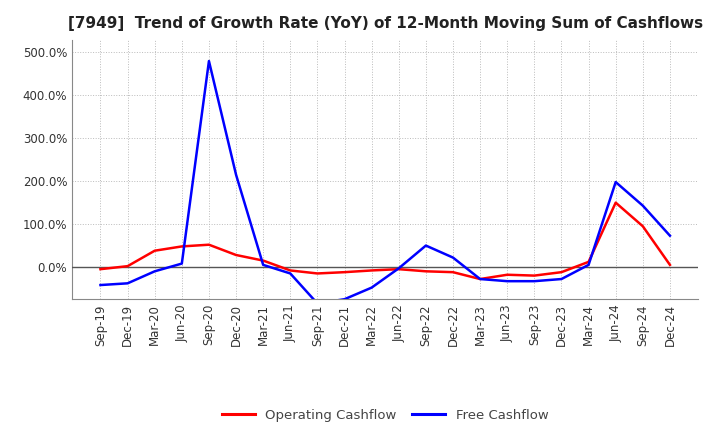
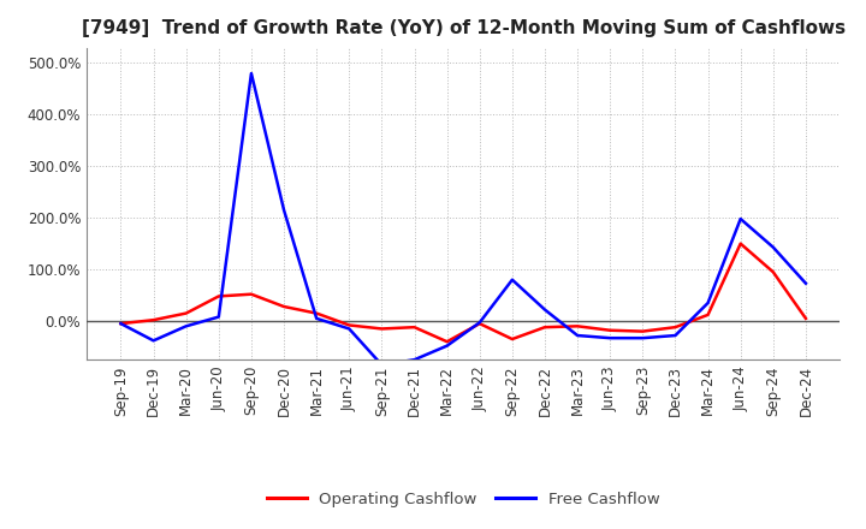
Free Cashflow/Sep-19: -42% -> -5%
Operating Cashflow/Mar-20: 38% -> 15%
Operating Cashflow/Mar-22: -8% -> -40%
Operating Cashflow/Sep-22: -10% -> -35%
Free Cashflow/Sep-22: 50% -> 80%
Operating Cashflow/Mar-23: -28% -> -10%
Free Cashflow/Mar-24: 5% -> 35%
